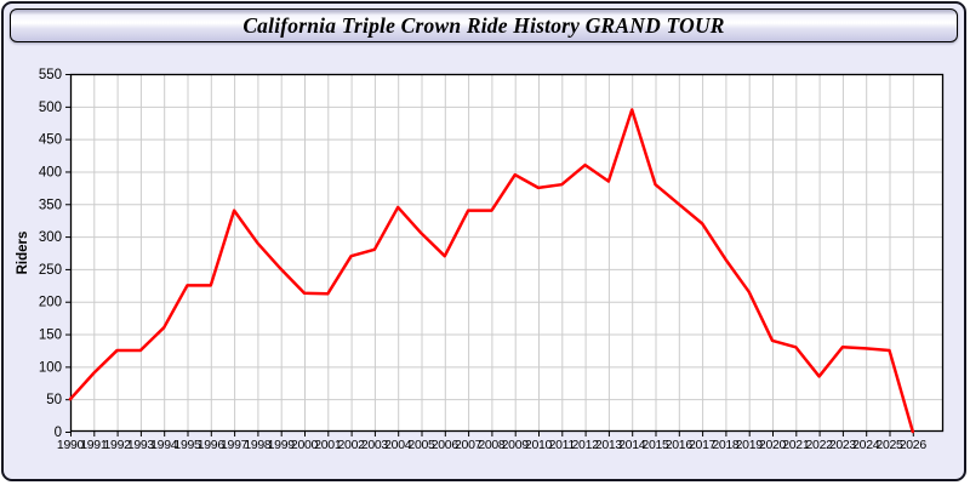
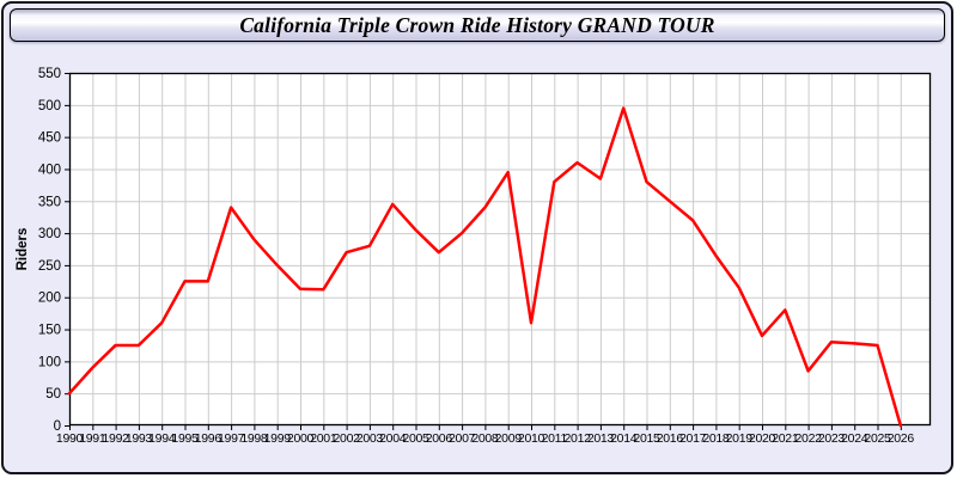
2007: 340 -> 300
2010: 380 -> 160
2021: 130 -> 180
